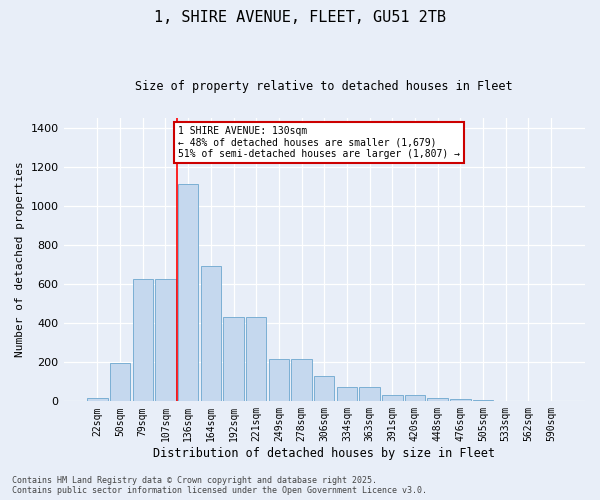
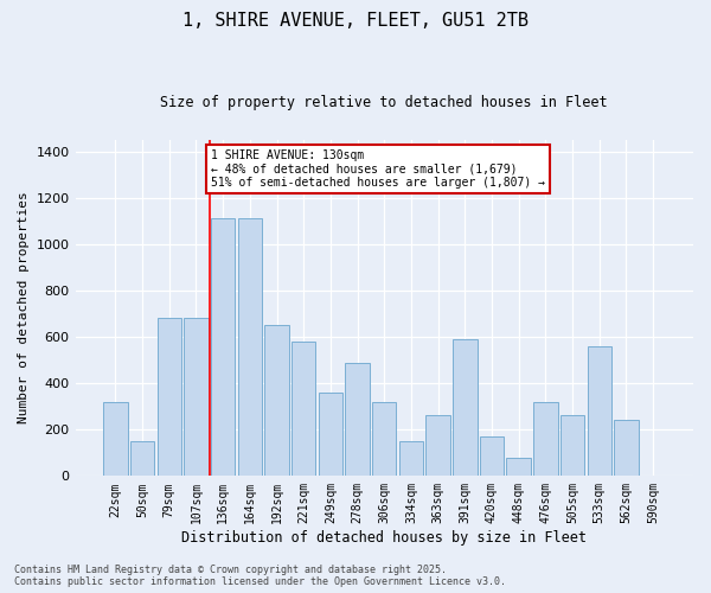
22sqm: 20 -> 320
50sqm: 200 -> 150
79sqm: 620 -> 680
107sqm: 620 -> 680
164sqm: 690 -> 1110
192sqm: 430 -> 650
221sqm: 430 -> 580
249sqm: 220 -> 360
278sqm: 220 -> 490
306sqm: 130 -> 320
334sqm: 80 -> 150
363sqm: 80 -> 260
391sqm: 30 -> 590
420sqm: 30 -> 170
448sqm: 20 -> 80
476sqm: 10 -> 320
505sqm: 0 -> 260
533sqm: 0 -> 560
562sqm: 0 -> 240
